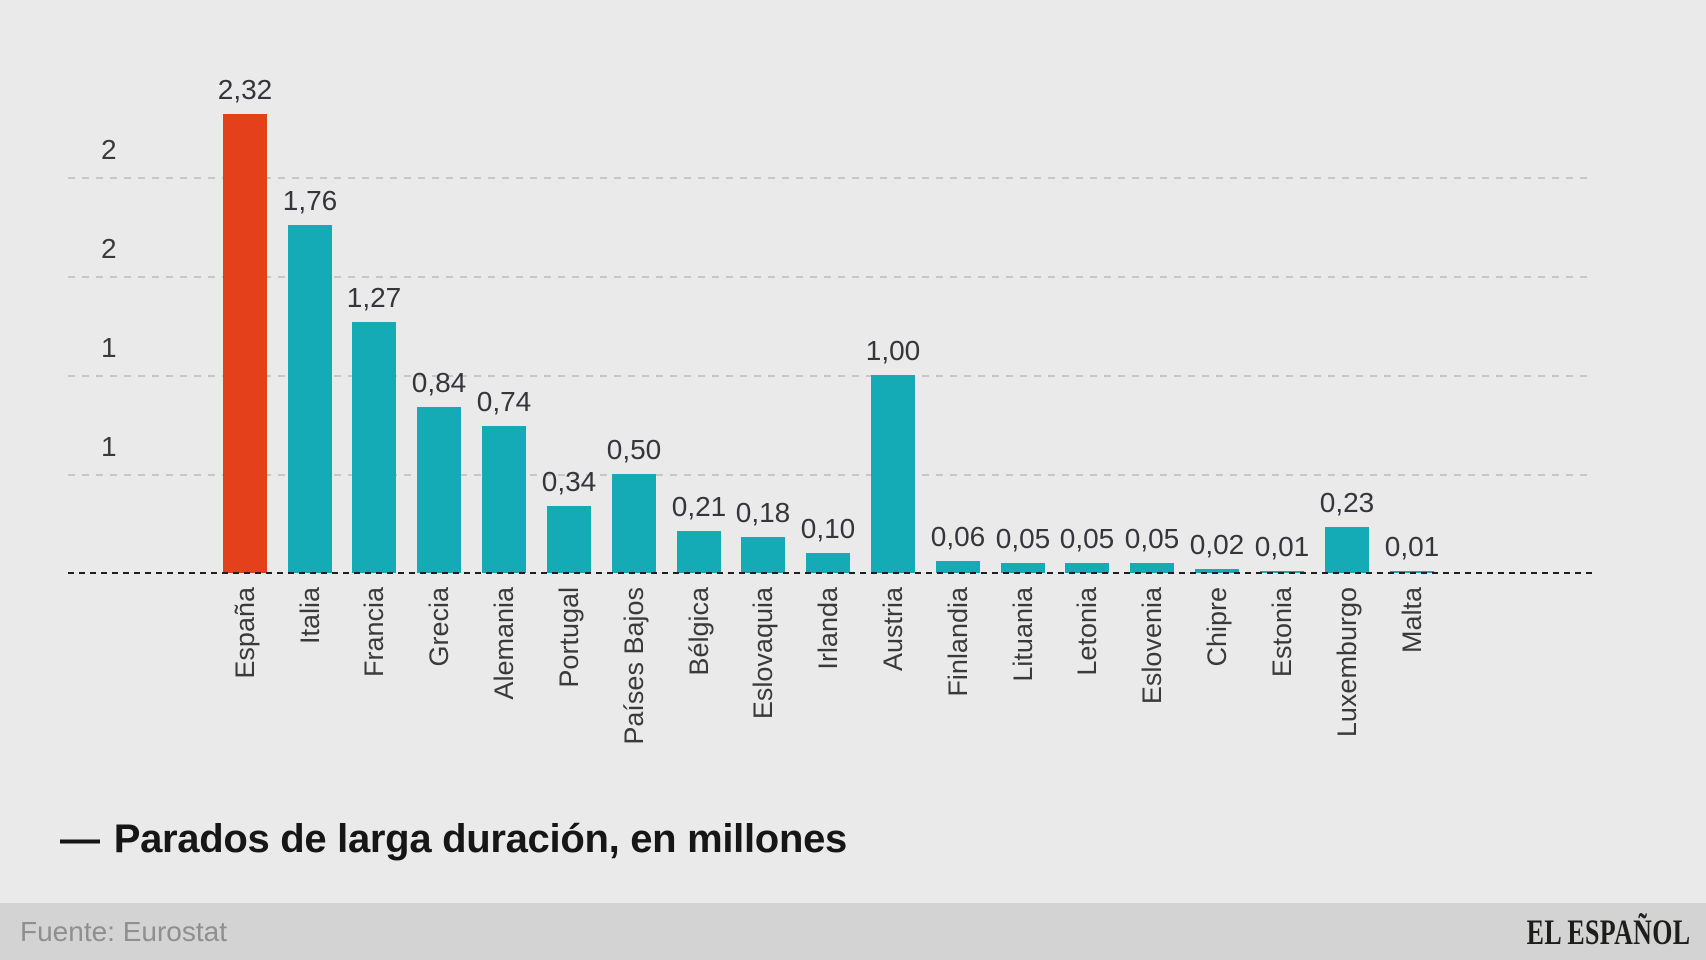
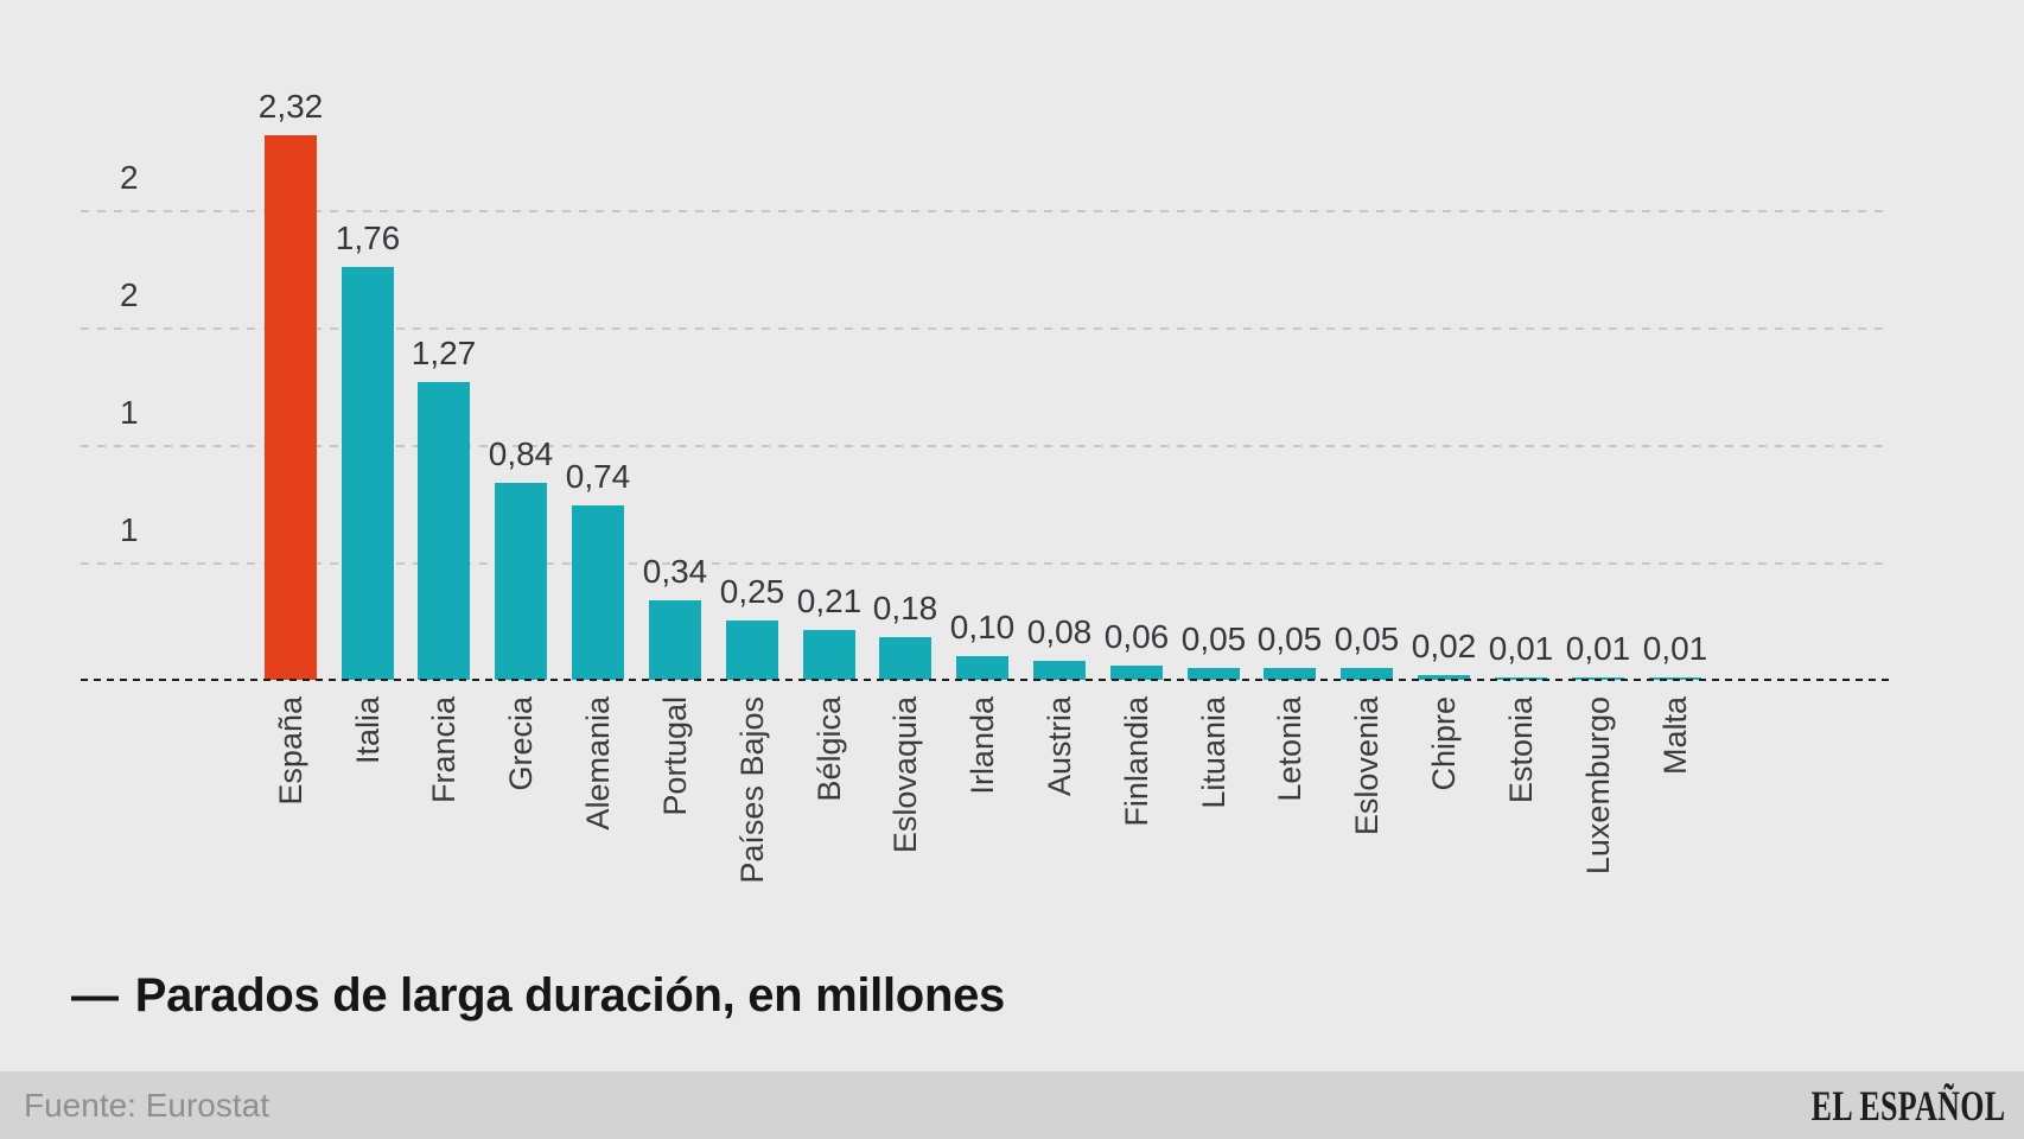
Países Bajos: 0,50 -> 0,25
Austria: 1,00 -> 0,08
Luxemburgo: 0,23 -> 0,01
